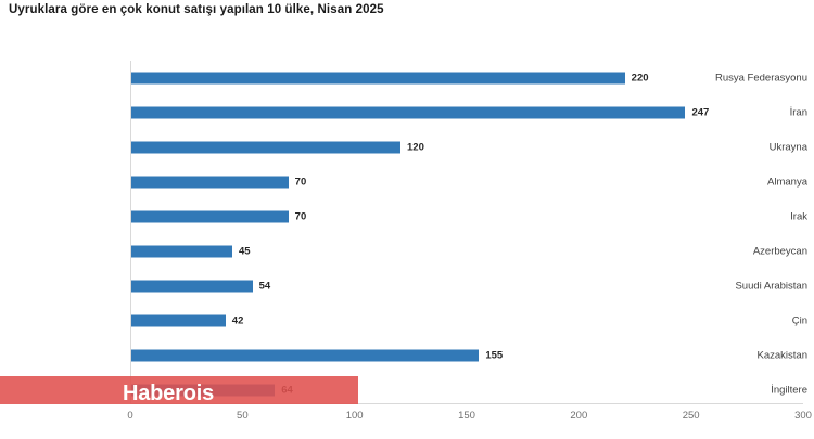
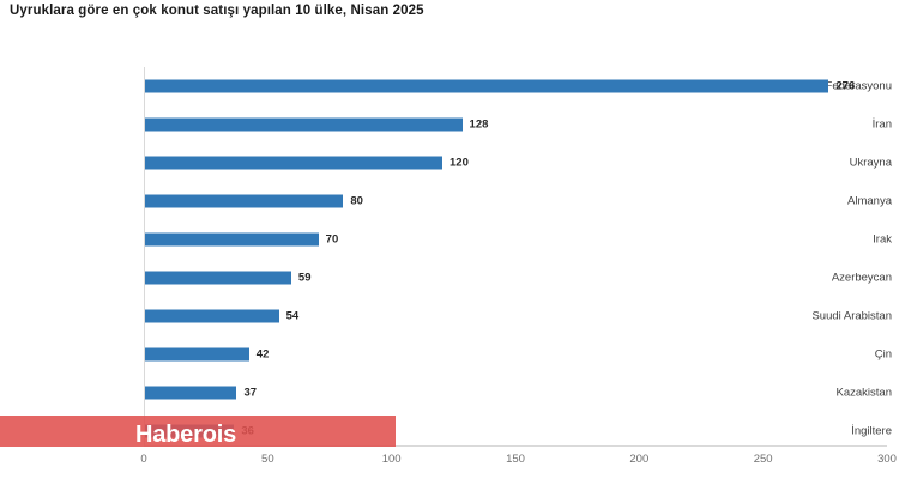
Rusya Federasyonu: 220 -> 276
İran: 247 -> 128
Almanya: 70 -> 80
Azerbeycan: 45 -> 59
Kazakistan: 155 -> 37
İngiltere: 64 -> 36
